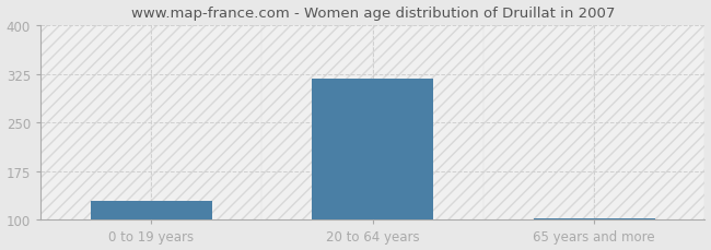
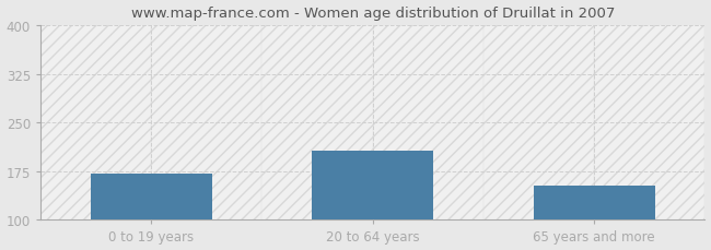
0 to 19 years: 130 -> 172
20 to 64 years: 318 -> 206
65 years and more: 102 -> 152
